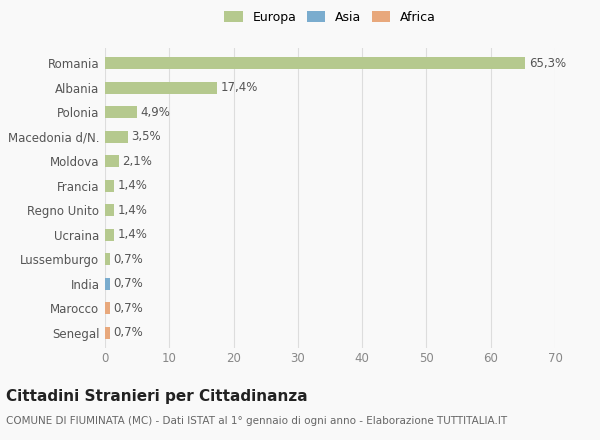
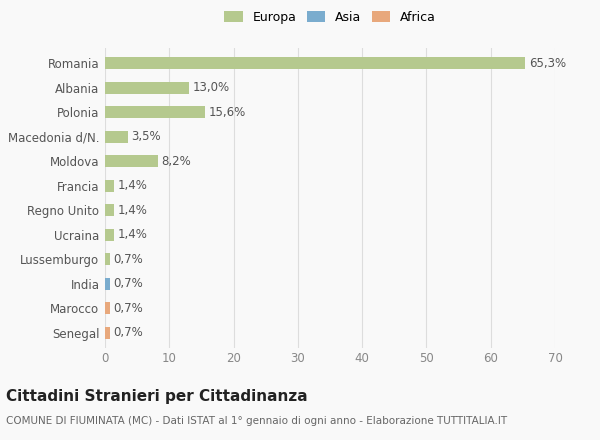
Albania: 17,4% -> 13,0%
Polonia: 4,9% -> 15,6%
Moldova: 2,1% -> 8,2%
